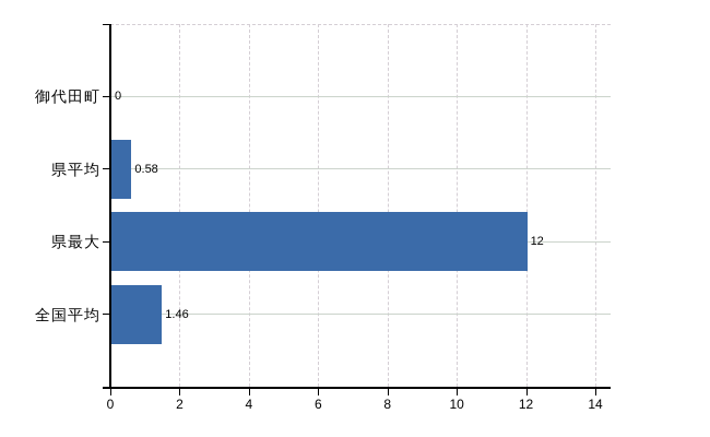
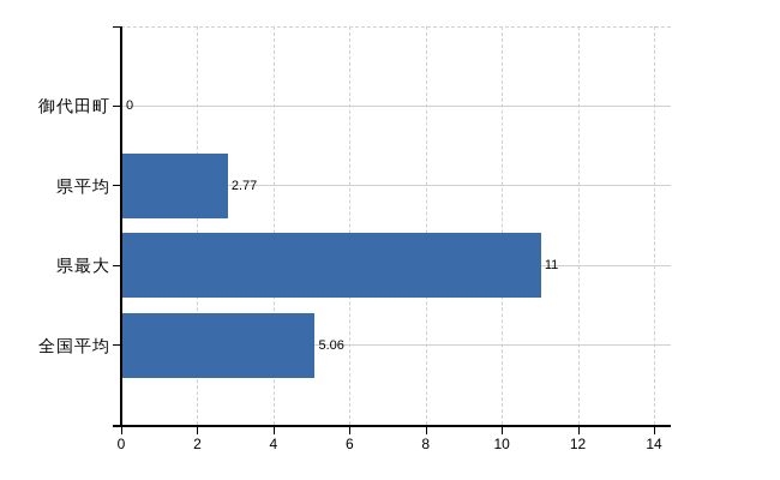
県平均: 0.58 -> 2.77
県最大: 12 -> 11
全国平均: 1.46 -> 5.06
